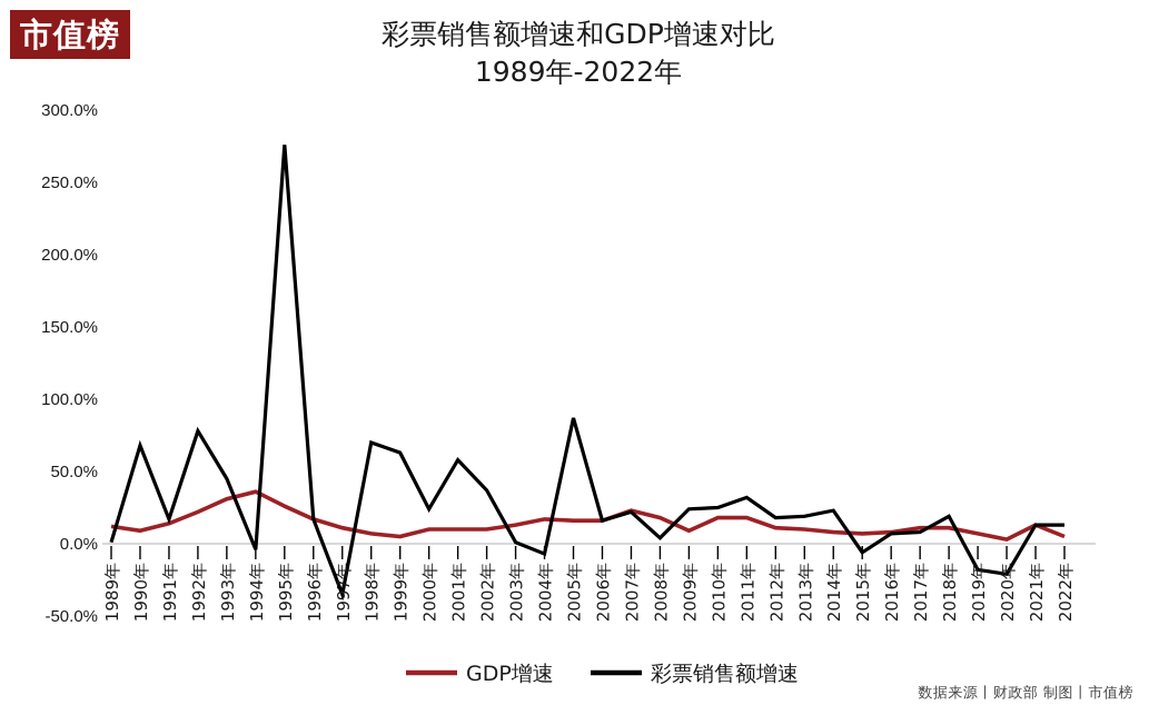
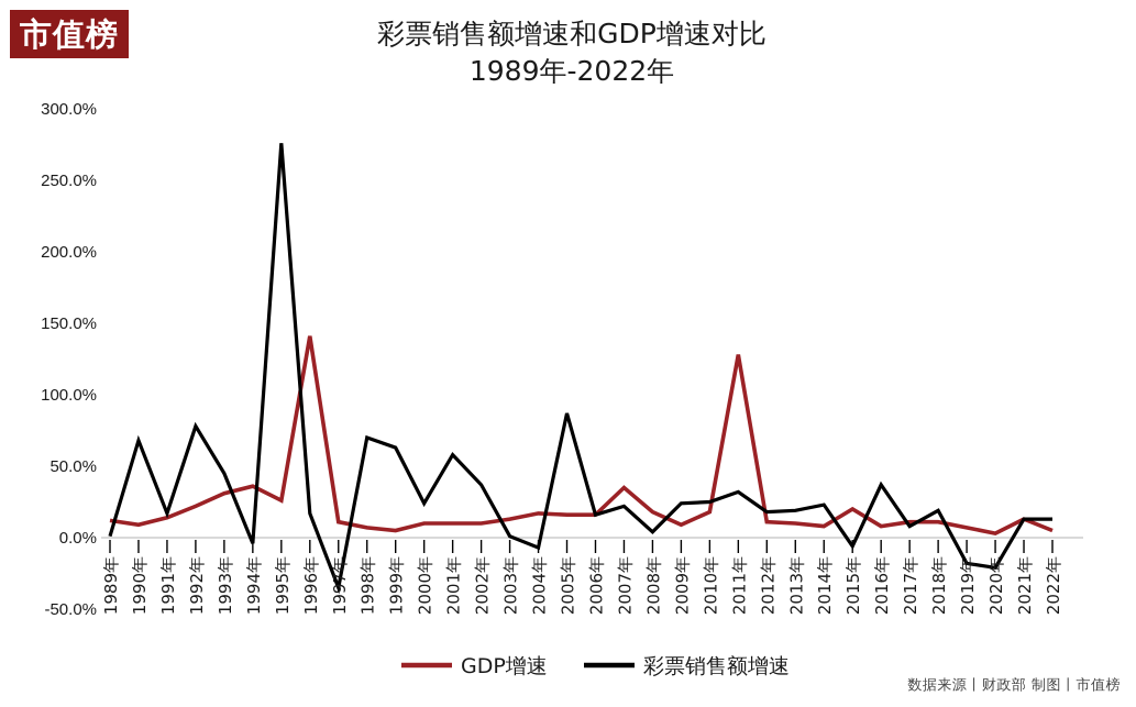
GDP增速/1996年: 17% -> 141%
GDP增速/2007年: 23% -> 35%
GDP增速/2011年: 18% -> 128%
GDP增速/2015年: 7% -> 20%
彩票销售额增速/2016年: 7% -> 37%
